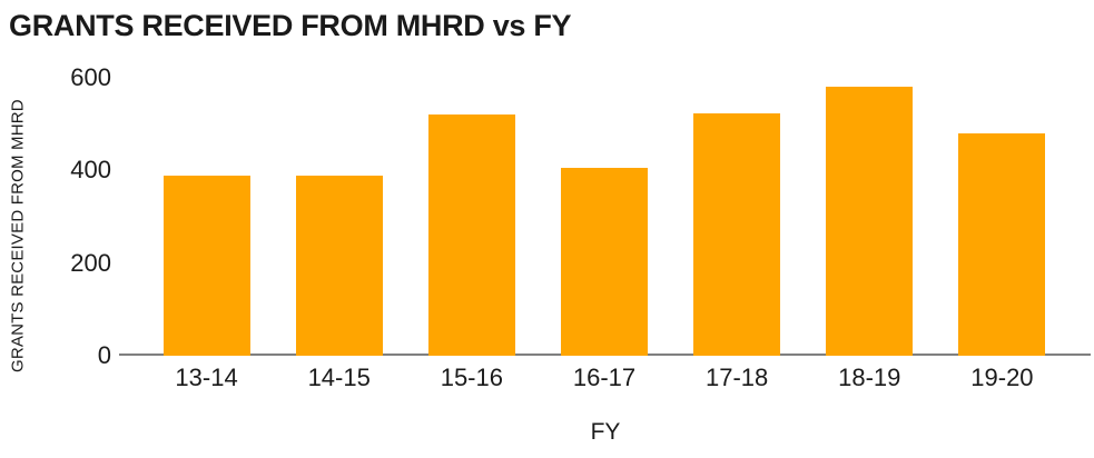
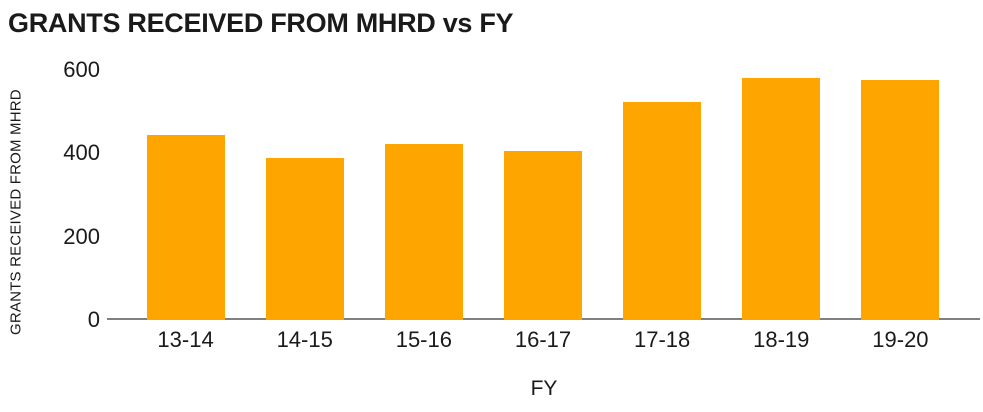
13-14: 390 -> 440
15-16: 520 -> 420
19-20: 480 -> 580
